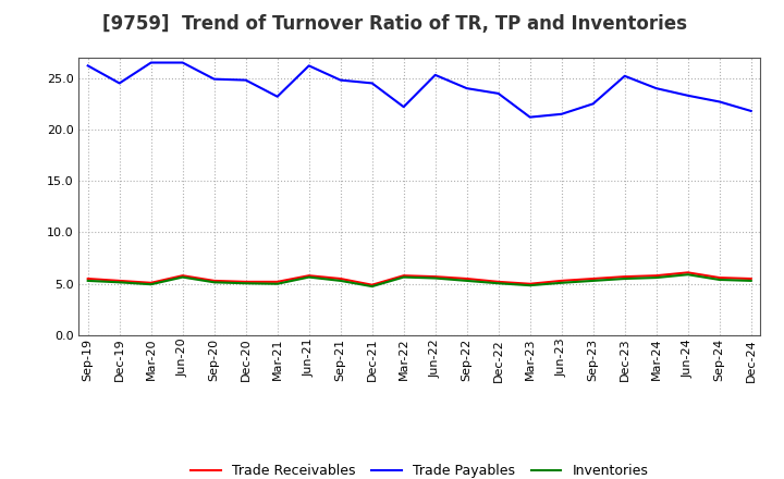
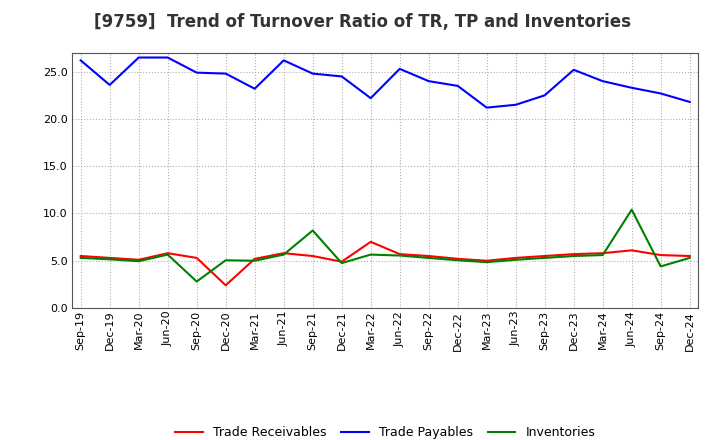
Trade Payables/Dec-19: 24.5 -> 23.6
Inventories/Sep-20: 5.2 -> 2.8
Trade Receivables/Dec-20: 5.2 -> 2.4
Inventories/Sep-21: 5.3 -> 8.2
Trade Receivables/Mar-22: 5.8 -> 7.0
Inventories/Jun-24: 5.9 -> 10.4
Inventories/Sep-24: 5.4 -> 4.4
